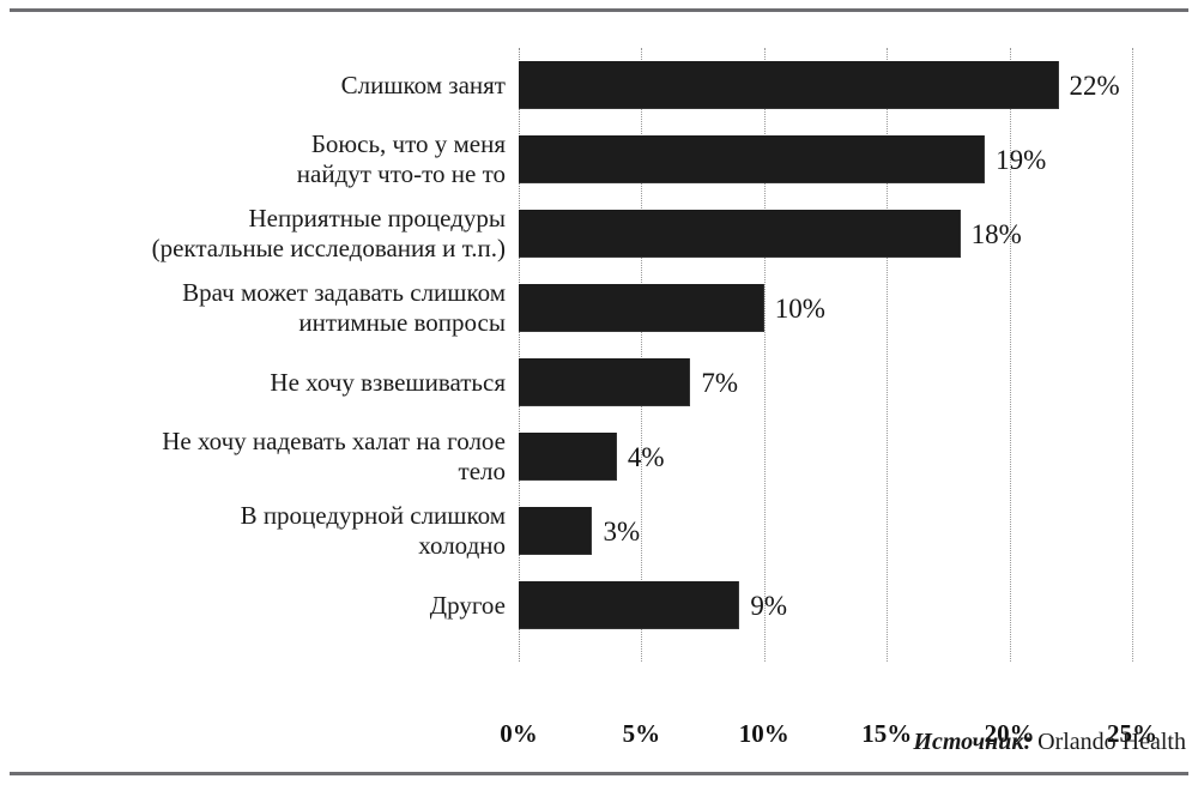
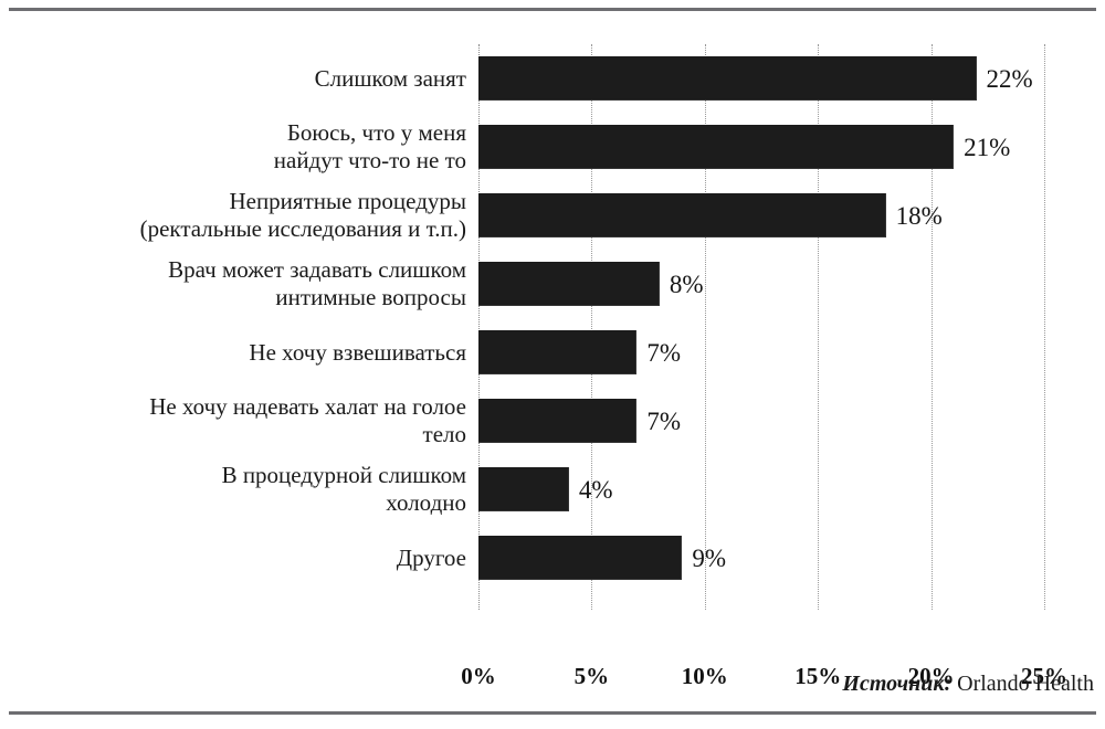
Боюсь, что у меня найдут что-то не то: 19% -> 21%
Врач может задавать слишком интимные вопросы: 10% -> 8%
Не хочу надевать халат на голое тело: 4% -> 7%
В процедурной слишком холодно: 3% -> 4%
